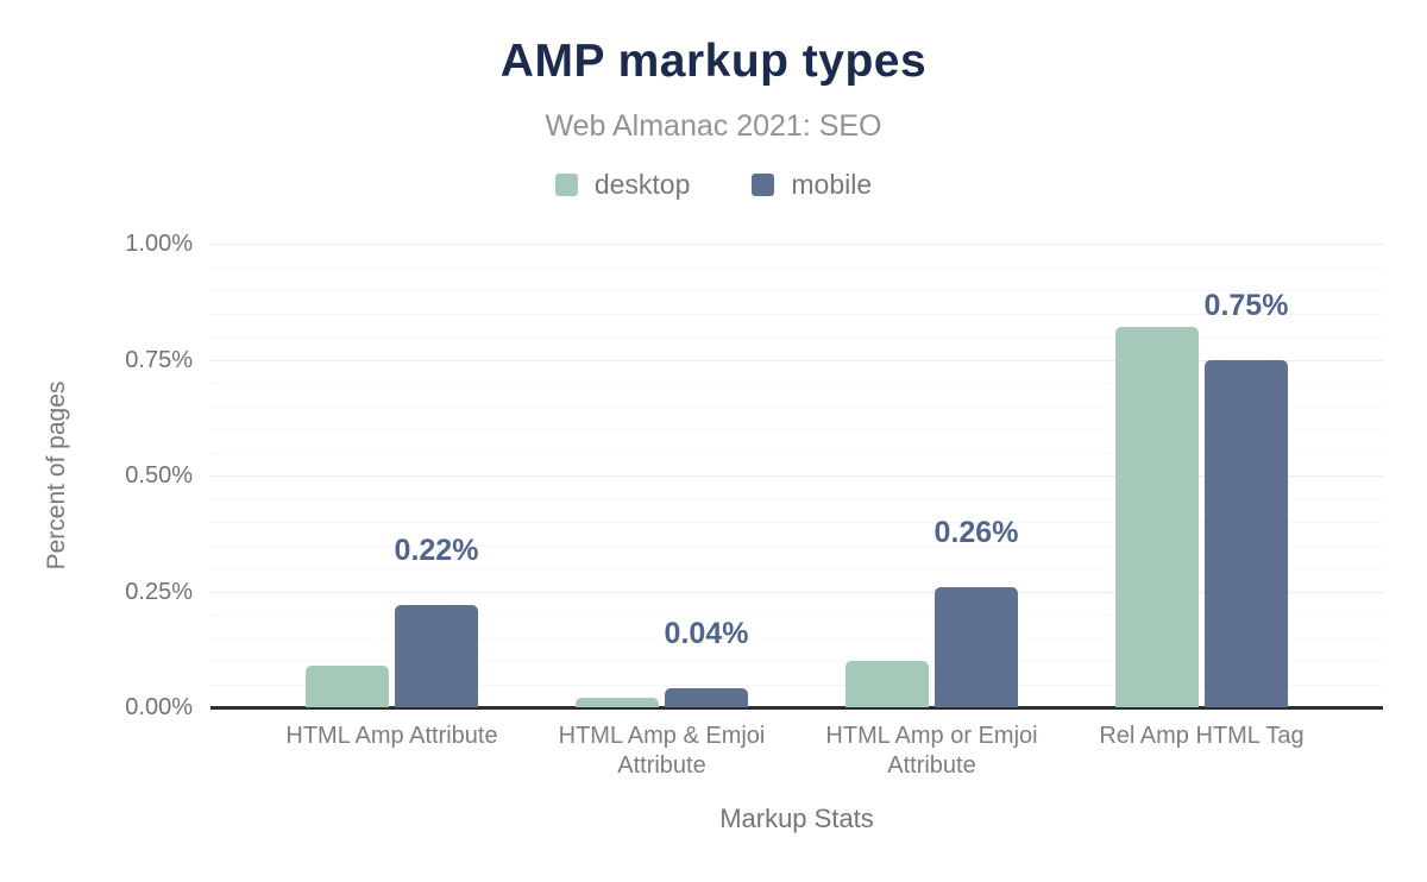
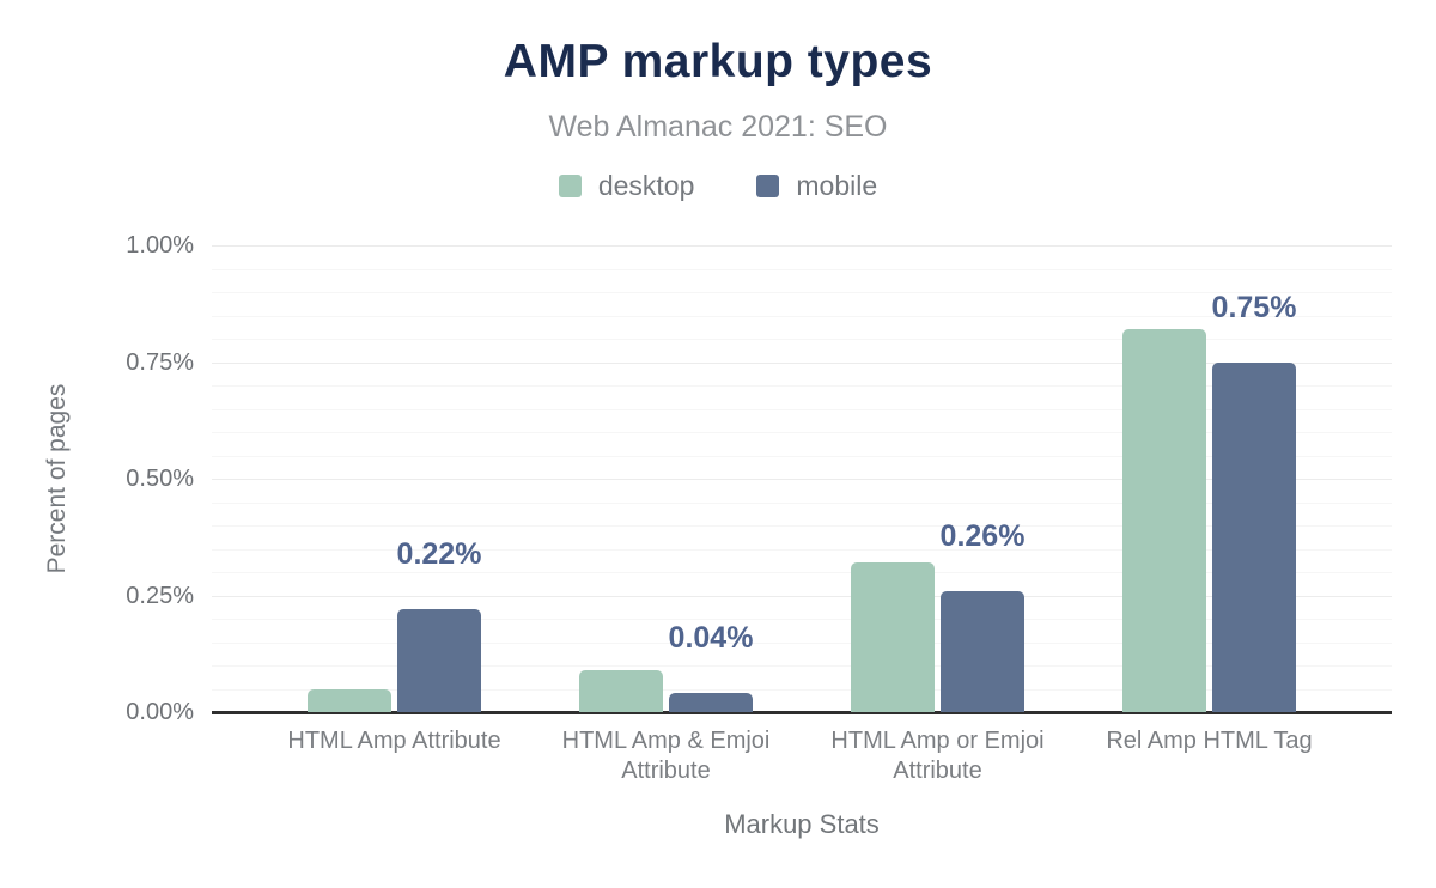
desktop/HTML Amp Attribute: 0.09% -> 0.05%
desktop/HTML Amp & Emjoi Attribute: 0.02% -> 0.09%
desktop/HTML Amp or Emjoi Attribute: 0.10% -> 0.32%
